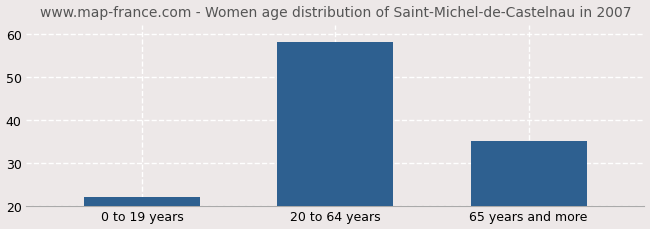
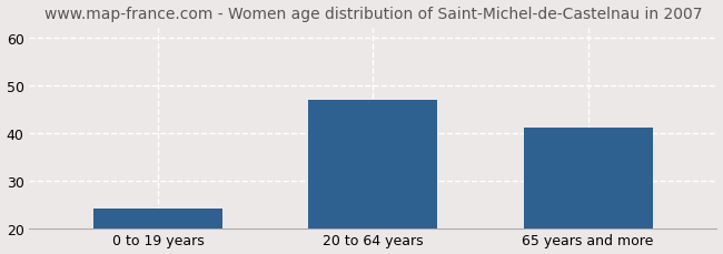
0 to 19 years: 22 -> 24
20 to 64 years: 58 -> 47
65 years and more: 35 -> 41
